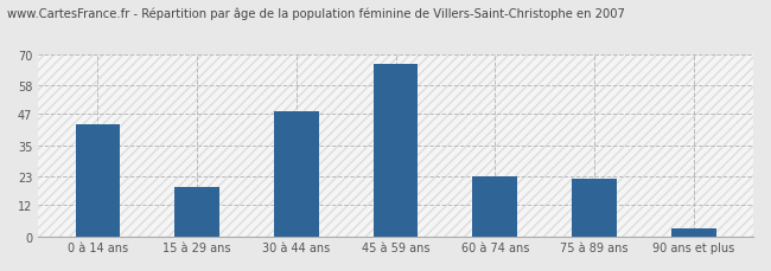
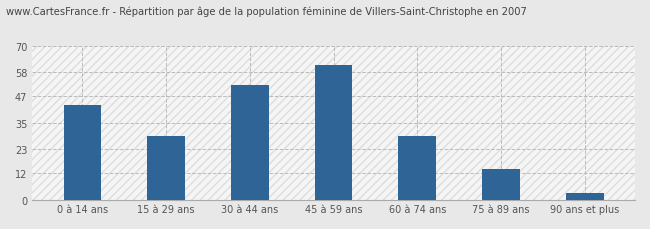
15 à 29 ans: 19 -> 29
30 à 44 ans: 48 -> 52
45 à 59 ans: 66 -> 61
60 à 74 ans: 23 -> 29
75 à 89 ans: 22 -> 14
